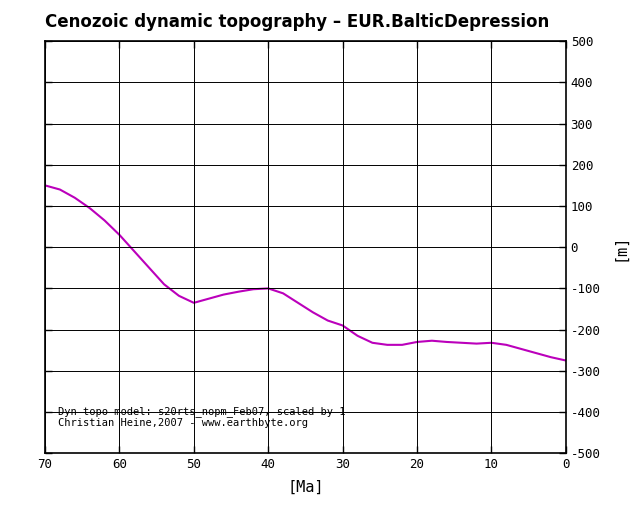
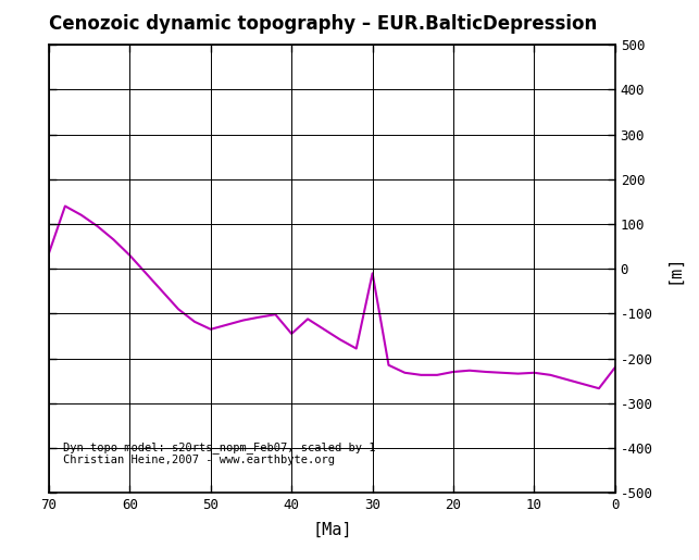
70: 150 -> 35
40: -100 -> -145
30: -190 -> -10
0: -275 -> -220
